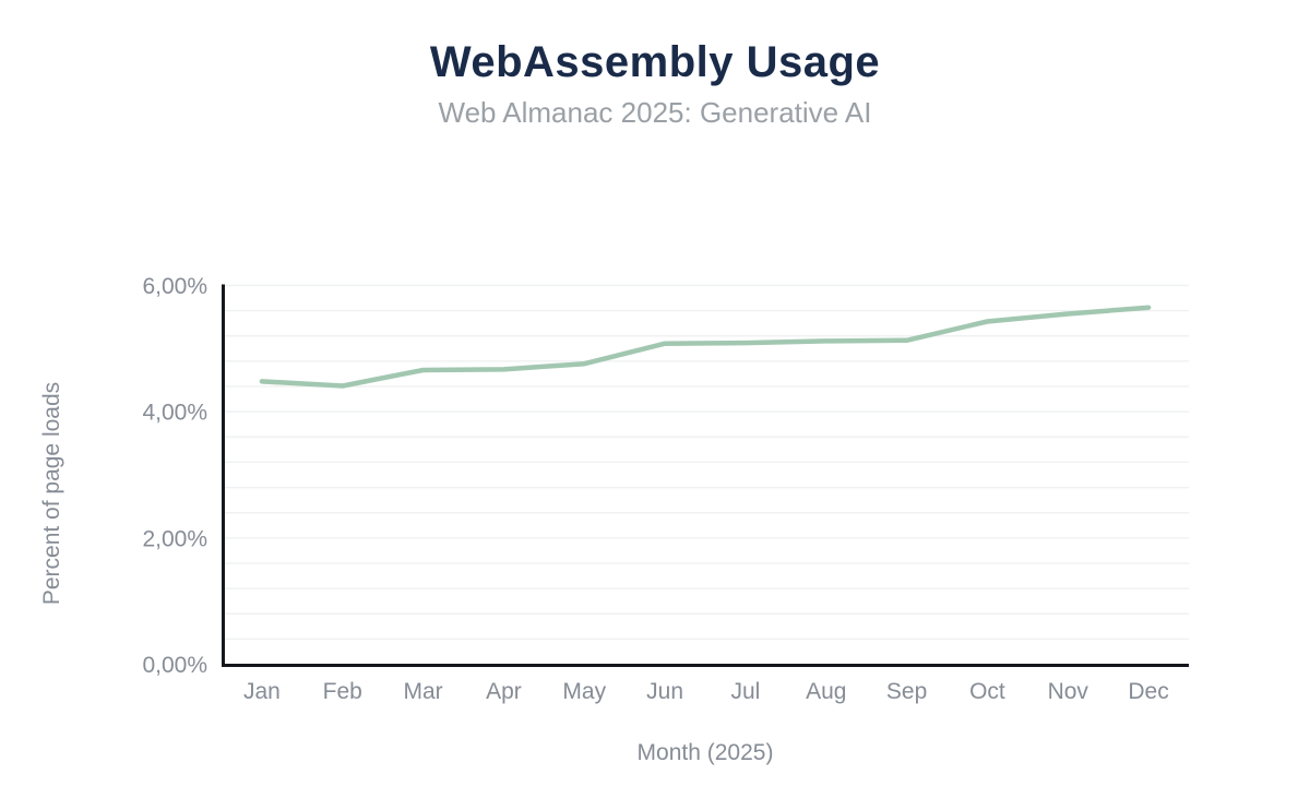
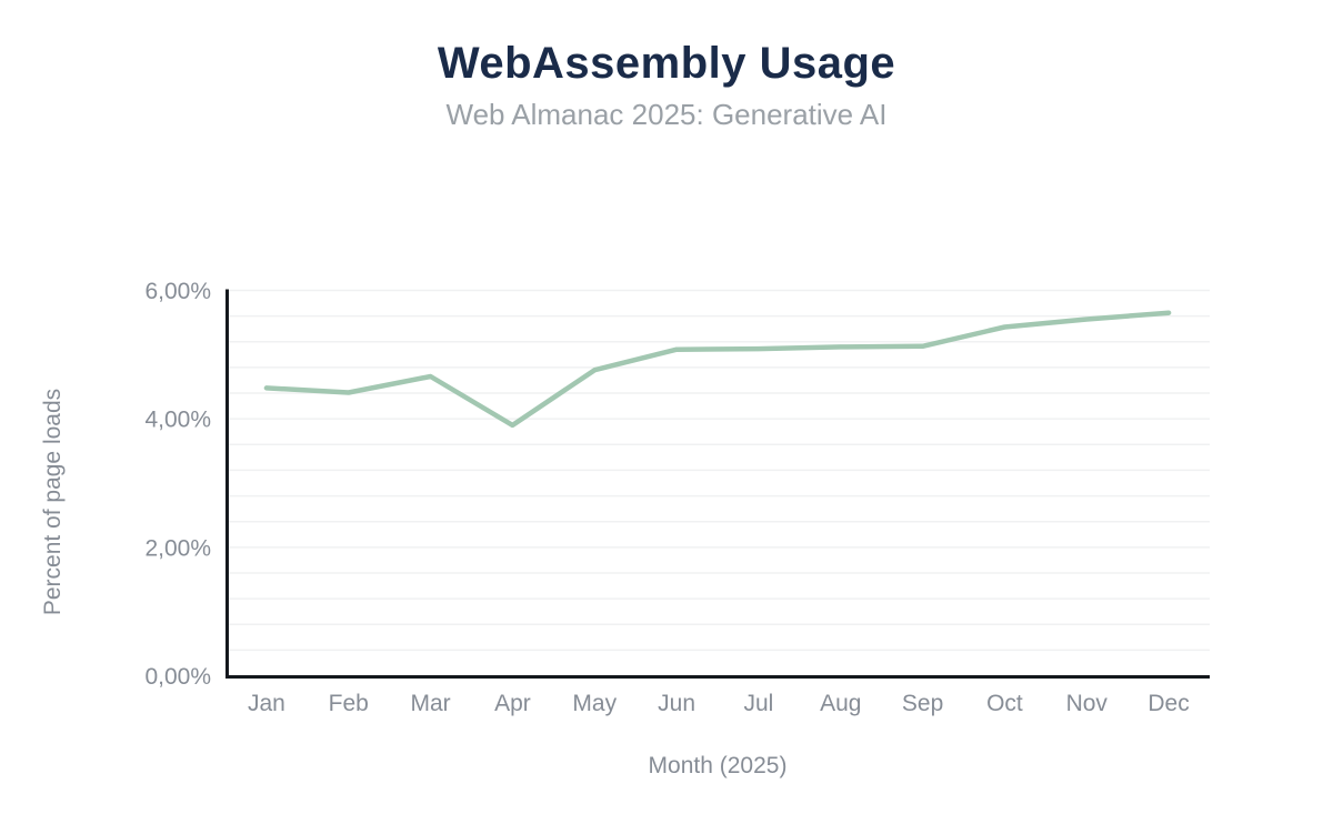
Apr: 4,7% -> 3,9%
